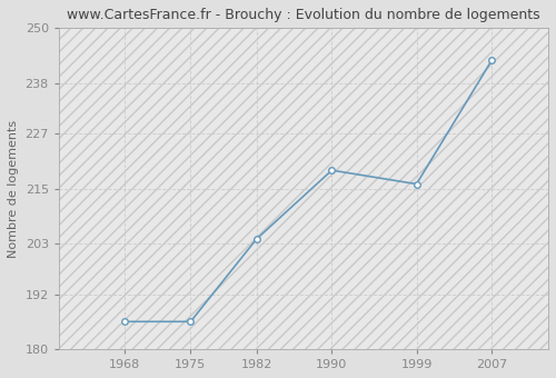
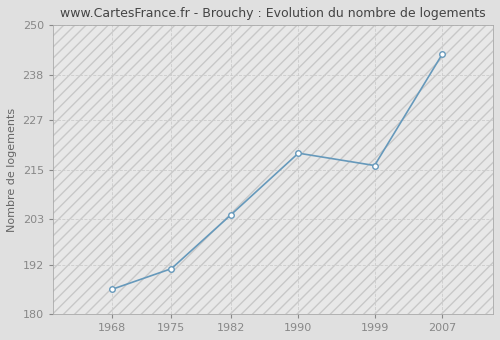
1975: 186 -> 191
